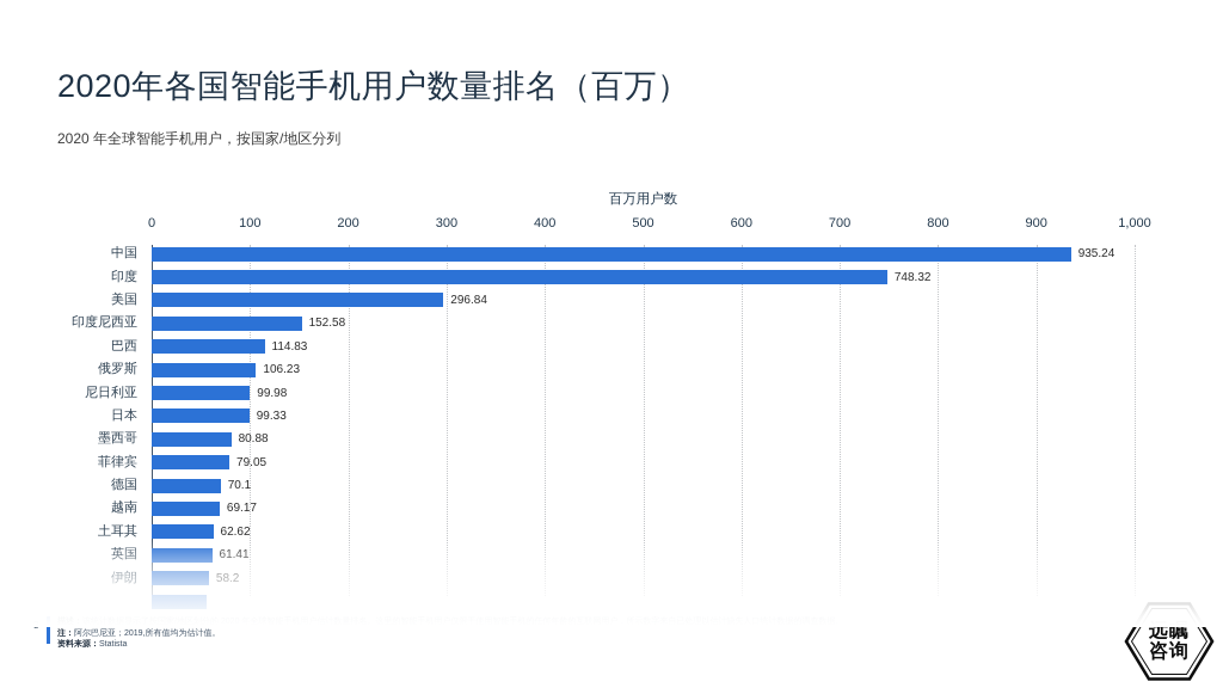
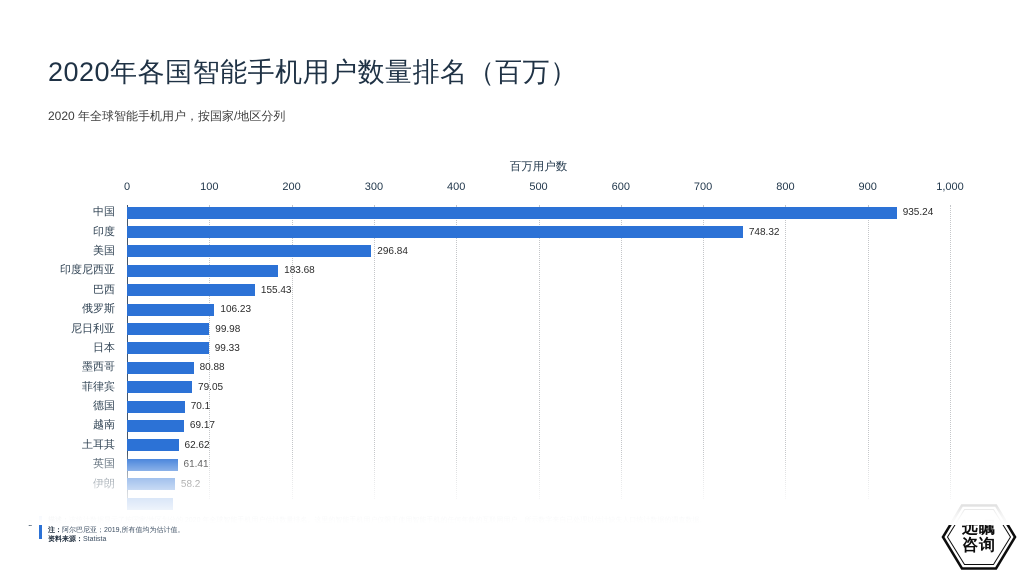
印度尼西亚: 152.58 -> 183.68
巴西: 114.83 -> 155.43
